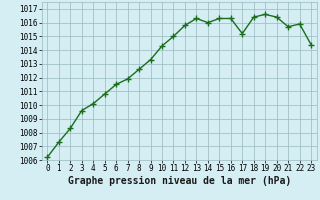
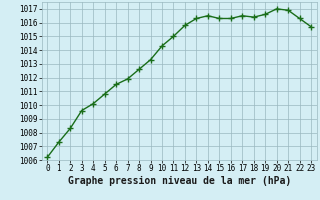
14: 1016.0 -> 1016.5
17: 1015.2 -> 1016.5
20: 1016.4 -> 1017.0
21: 1015.7 -> 1016.9
22: 1015.9 -> 1016.3
23: 1014.4 -> 1015.7
